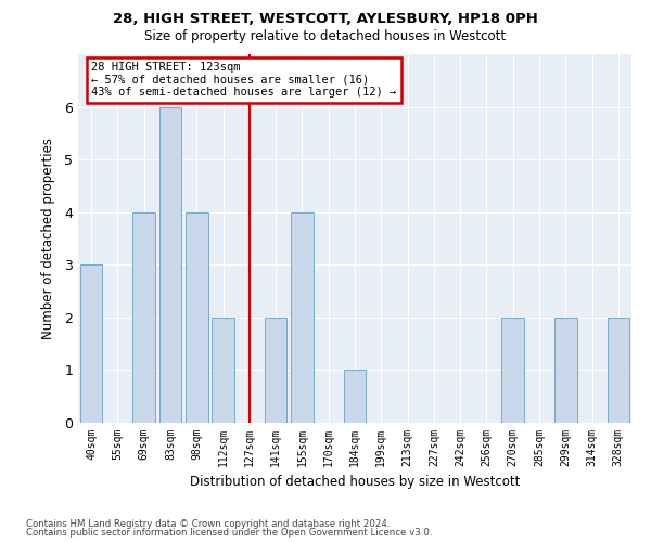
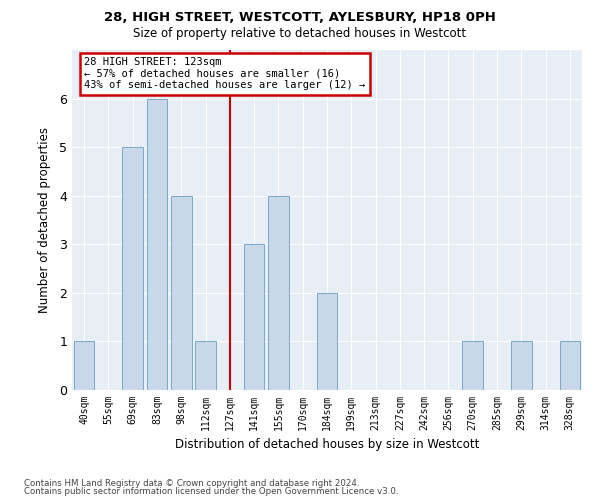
40sqm: 3 -> 1
69sqm: 4 -> 5
112sqm: 2 -> 1
141sqm: 2 -> 3
184sqm: 1 -> 2
270sqm: 2 -> 1
299sqm: 2 -> 1
328sqm: 2 -> 1
